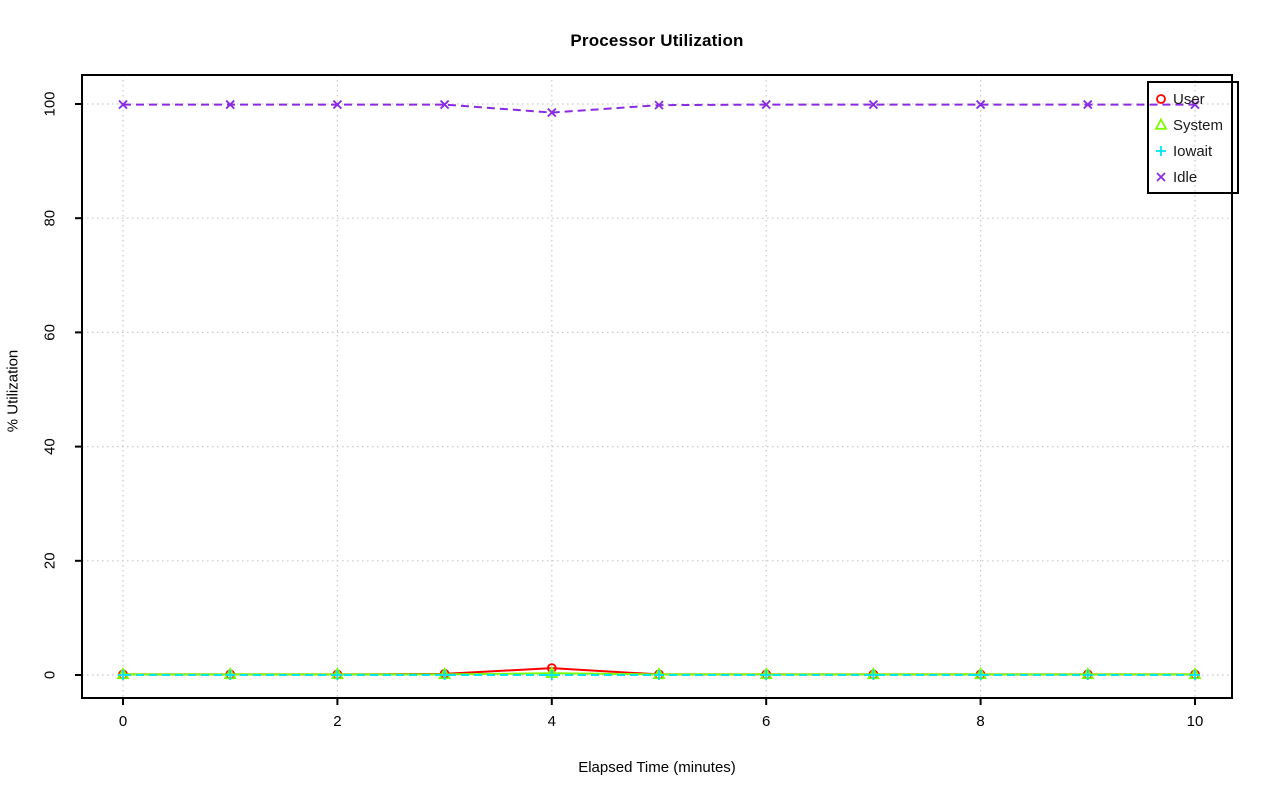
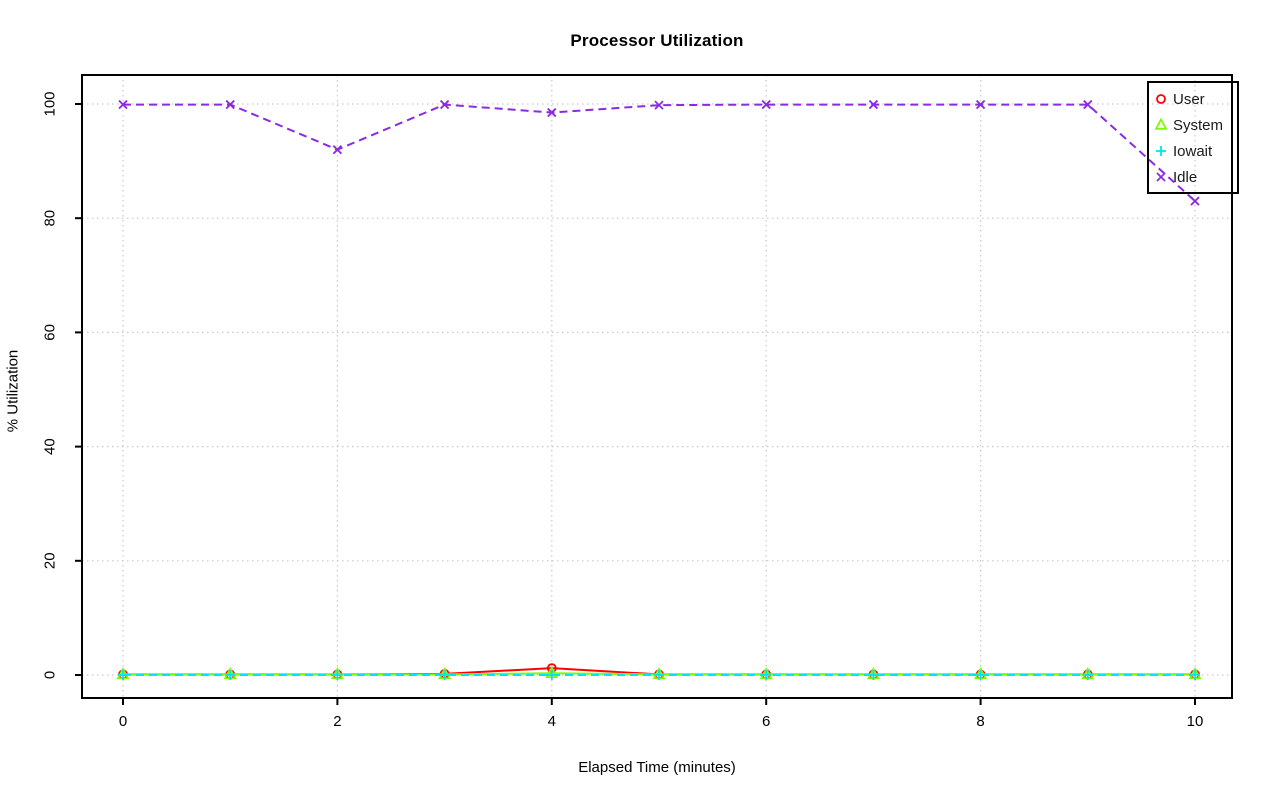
Idle/2: 100 -> 92
Idle/10: 100 -> 83
